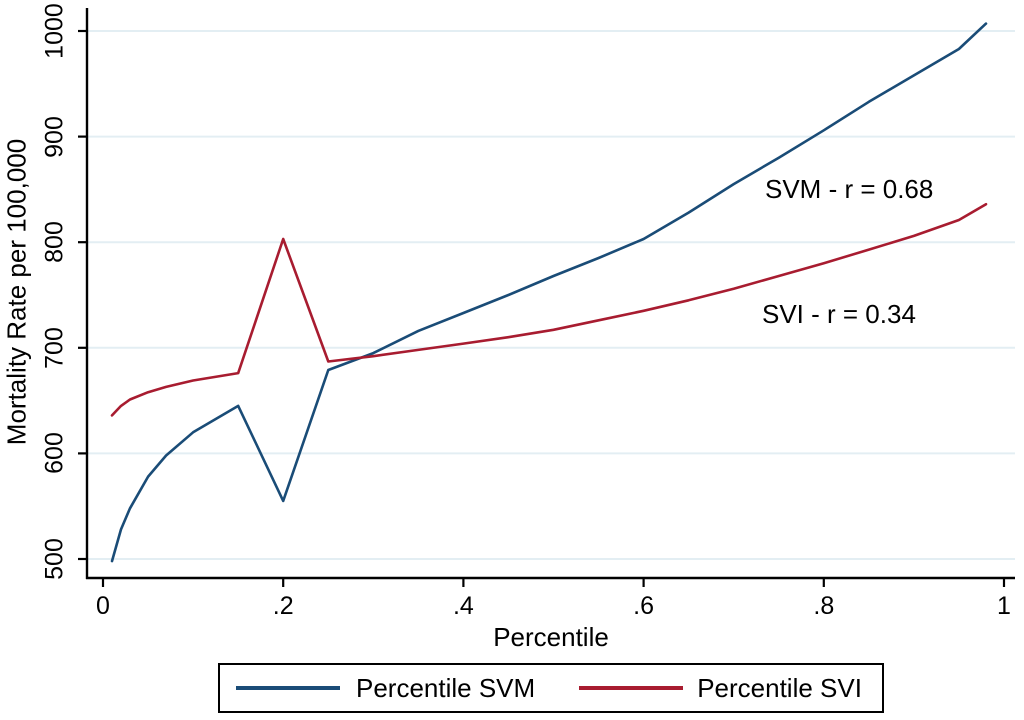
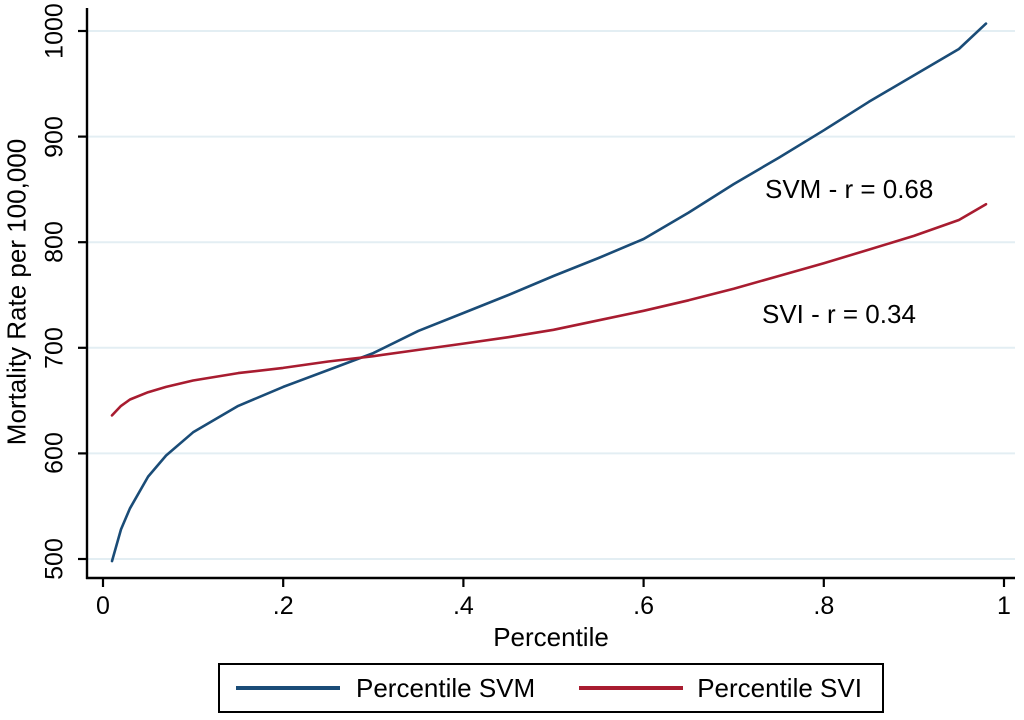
Percentile SVM/0.2: 555 -> 663
Percentile SVI/0.2: 803 -> 681
